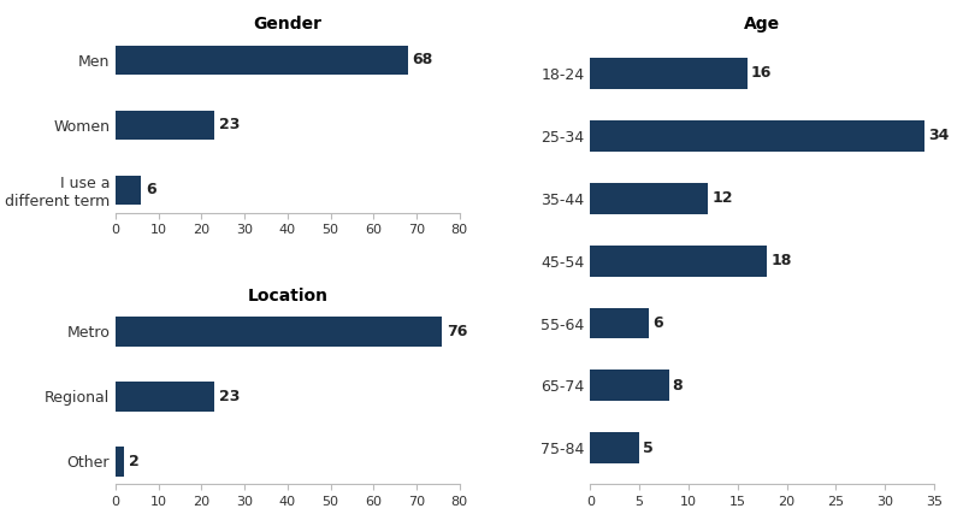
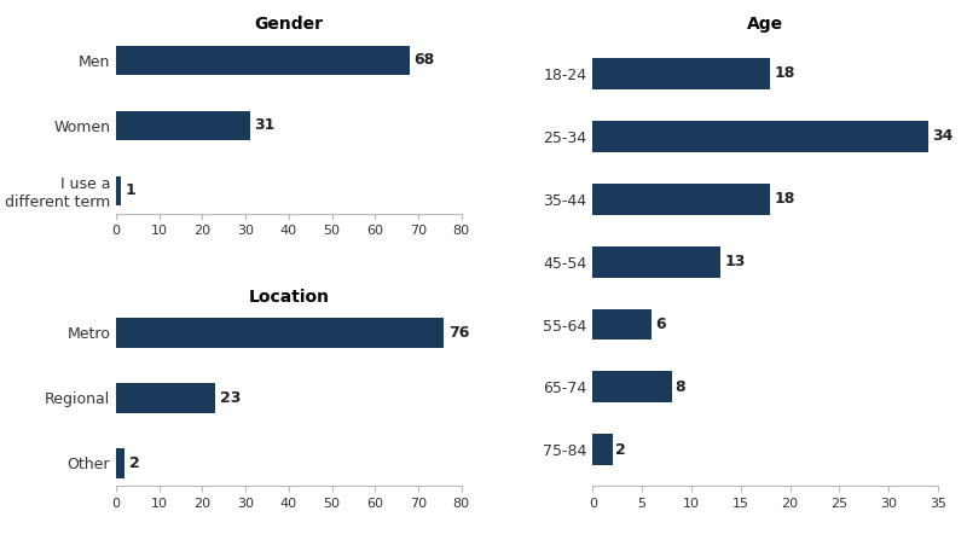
Gender/Women: 23 -> 31
Gender/I use a different term: 6 -> 1
Age/18-24: 16 -> 18
Age/35-44: 12 -> 18
Age/45-54: 18 -> 13
Age/75-84: 5 -> 2
